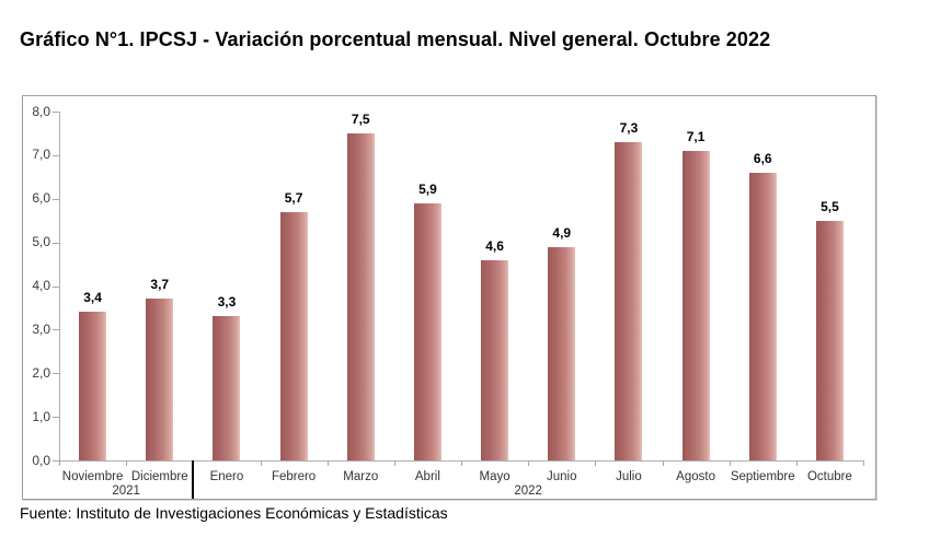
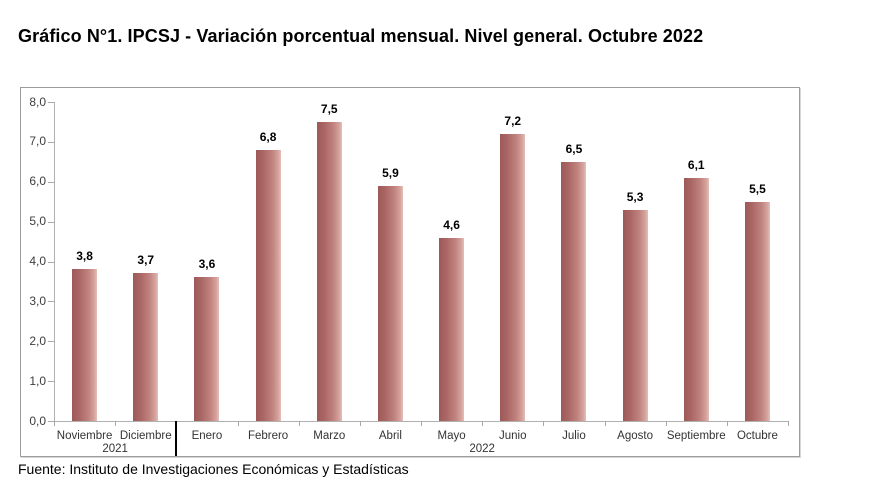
Noviembre: 3,4 -> 3,8
Enero: 3,3 -> 3,6
Febrero: 5,7 -> 6,8
Junio: 4,9 -> 7,2
Julio: 7,3 -> 6,5
Agosto: 7,1 -> 5,3
Septiembre: 6,6 -> 6,1
